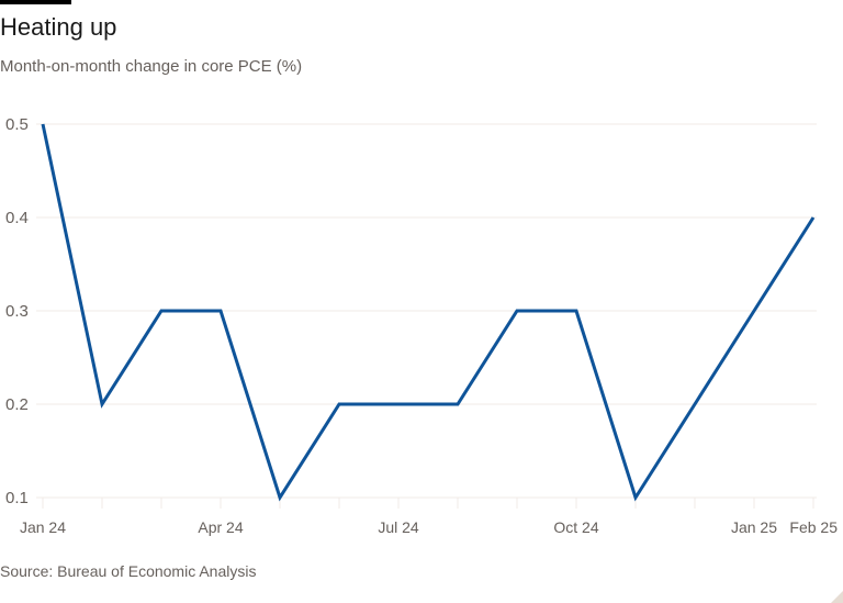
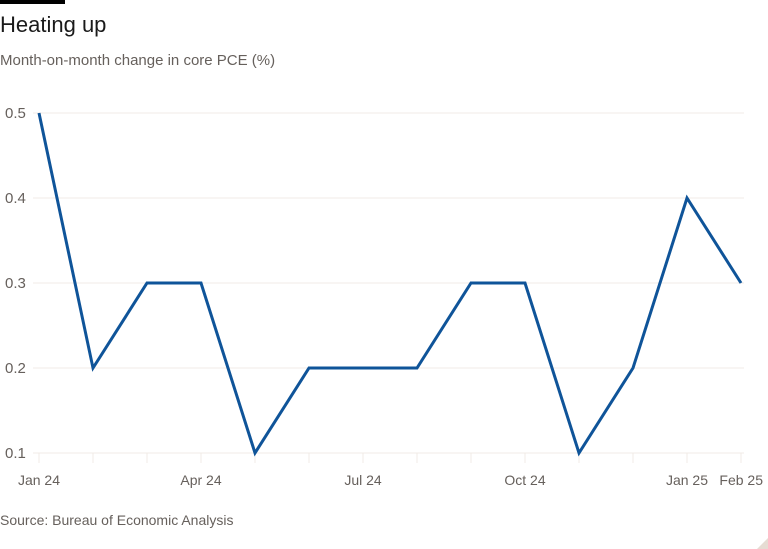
Jan 25: 0.3 -> 0.4
Feb 25: 0.4 -> 0.3
